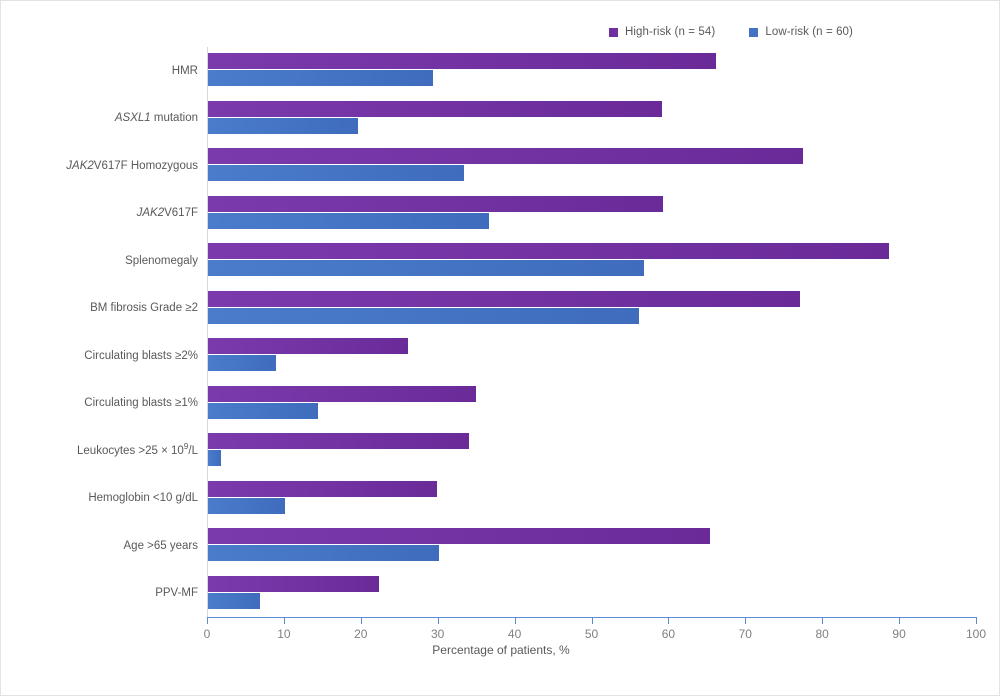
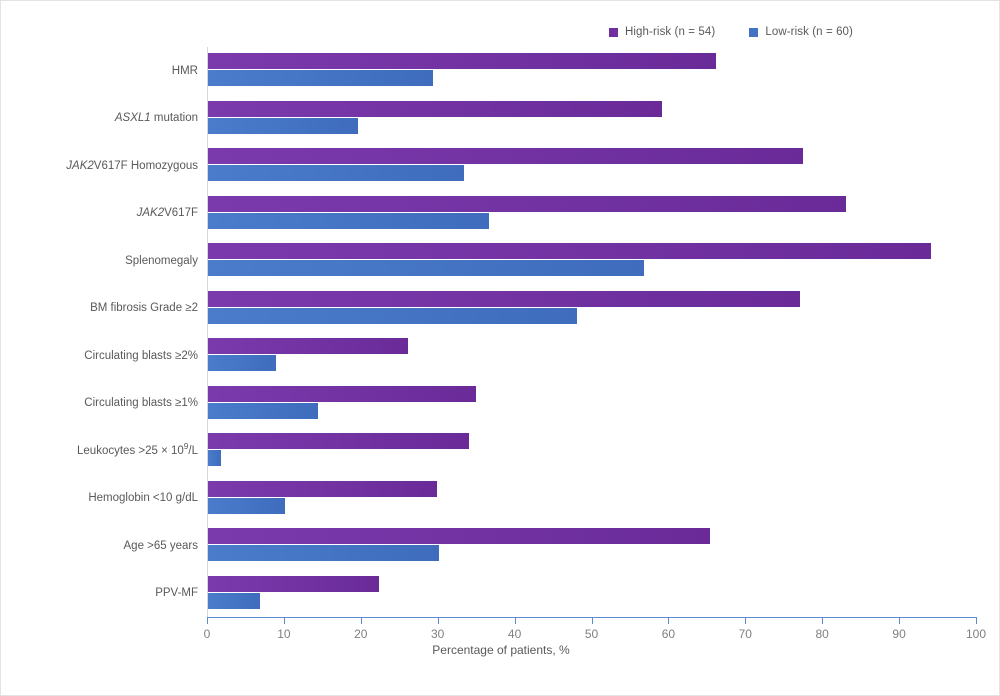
High-risk (n = 54)/JAK2V617F: 59 -> 83
High-risk (n = 54)/Splenomegaly: 89 -> 94
Low-risk (n = 60)/BM fibrosis Grade ≥2: 56 -> 48
